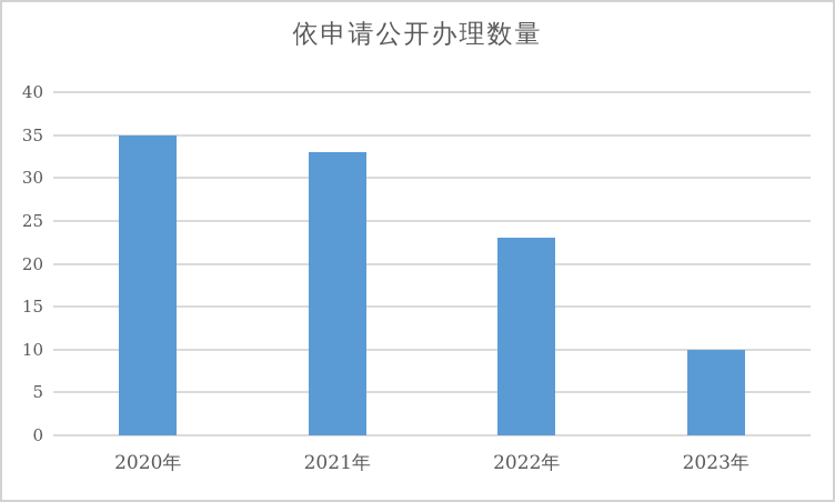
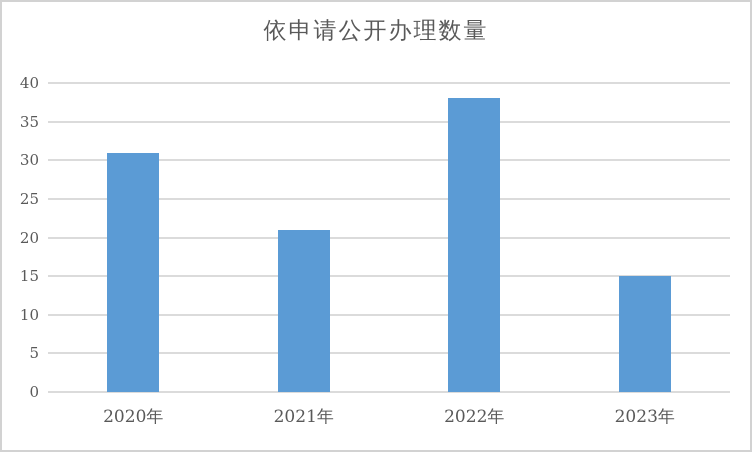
2020年: 35 -> 31
2021年: 33 -> 21
2022年: 23 -> 38
2023年: 10 -> 15
